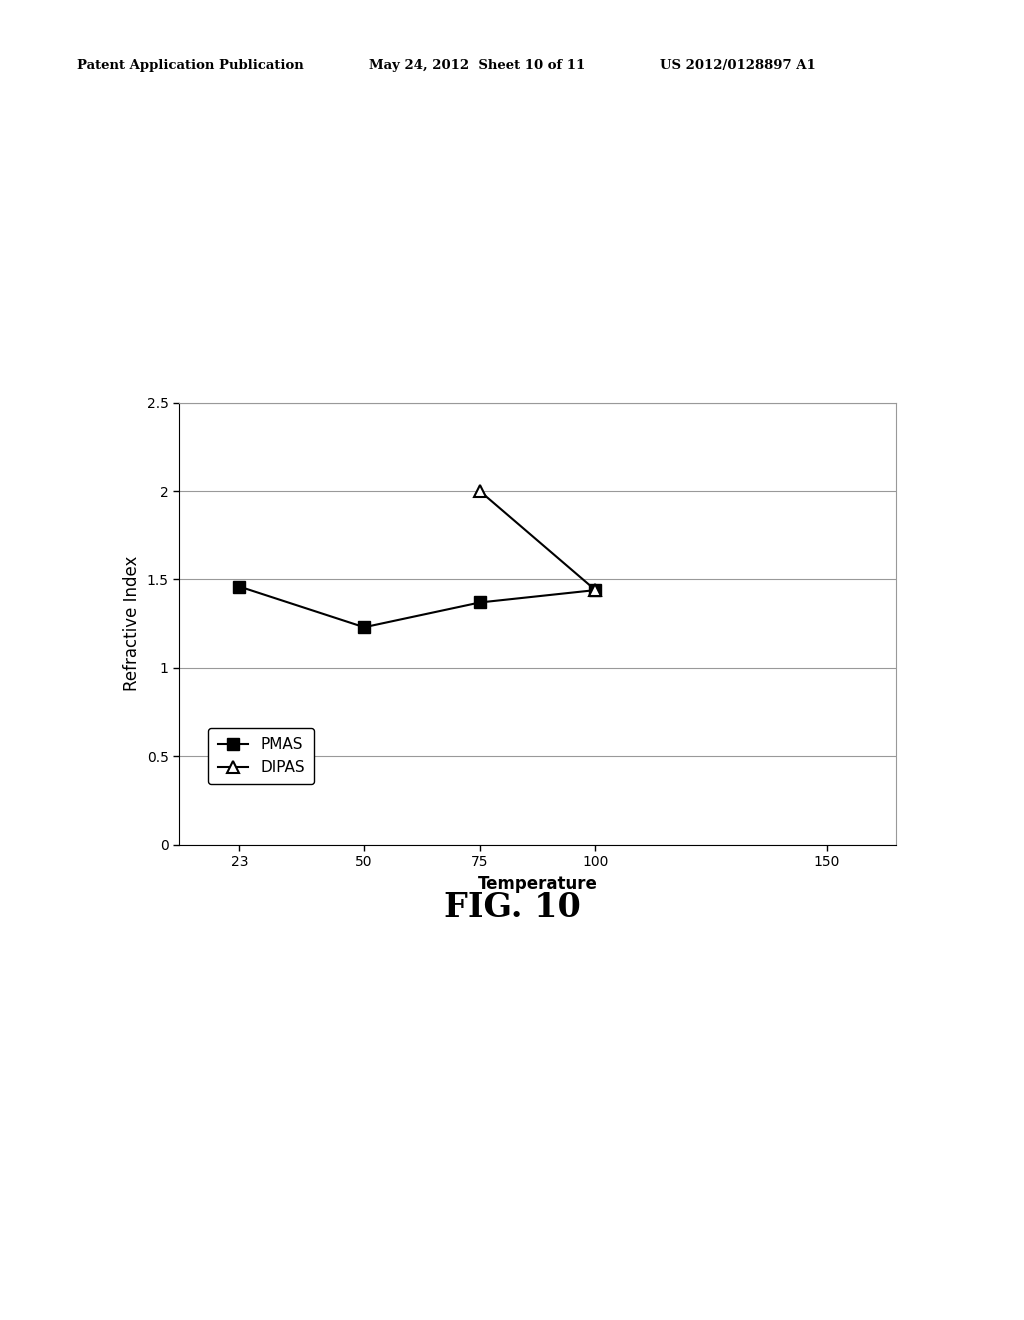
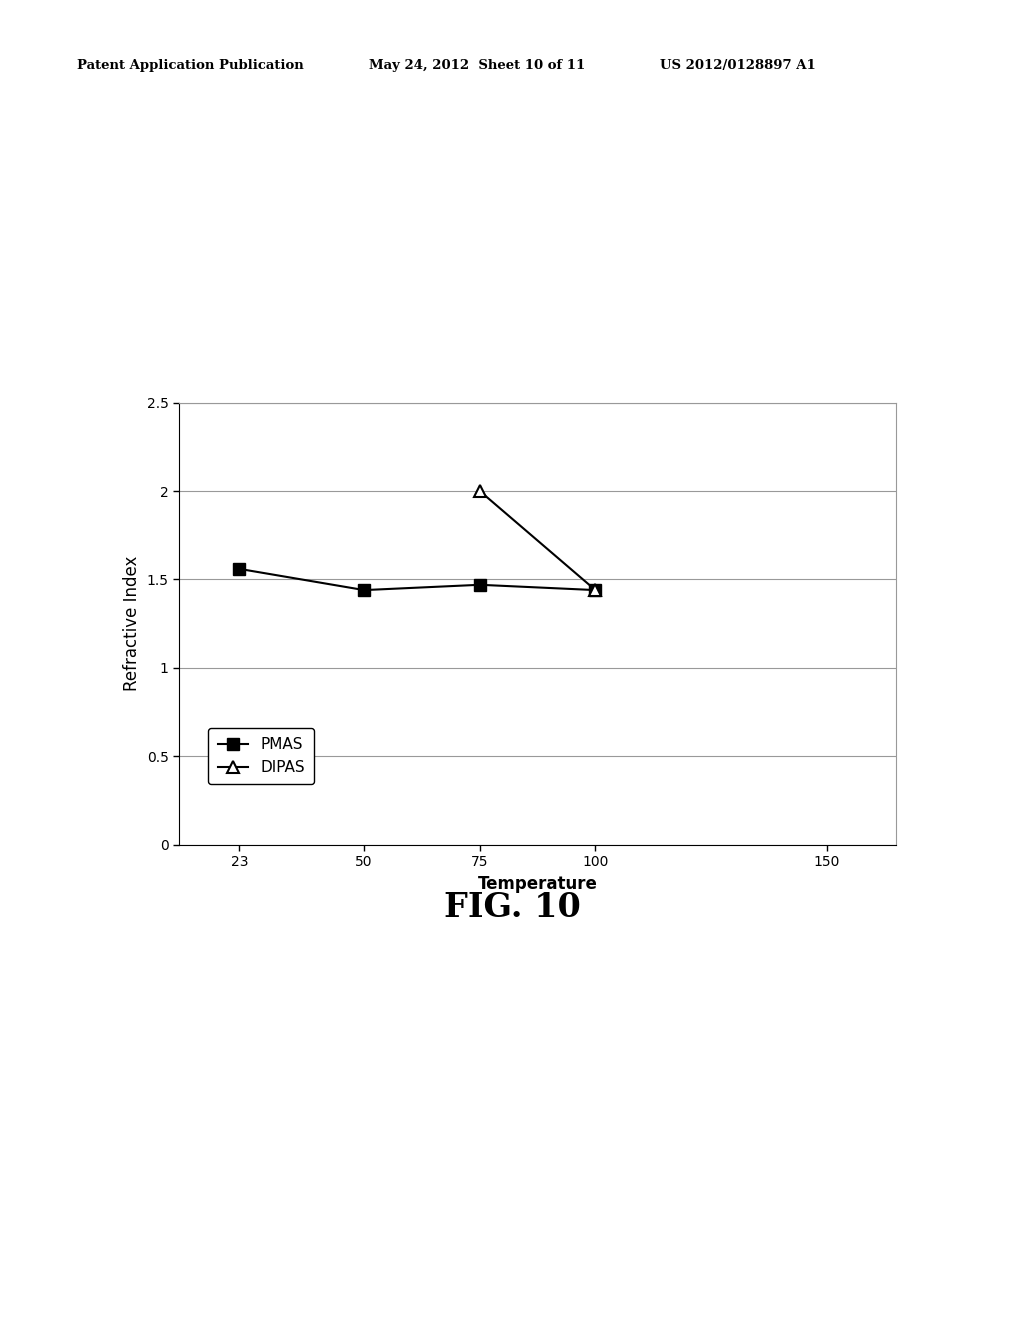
23: 1.46 -> 1.56
50: 1.23 -> 1.44
75: 1.37 -> 1.47
